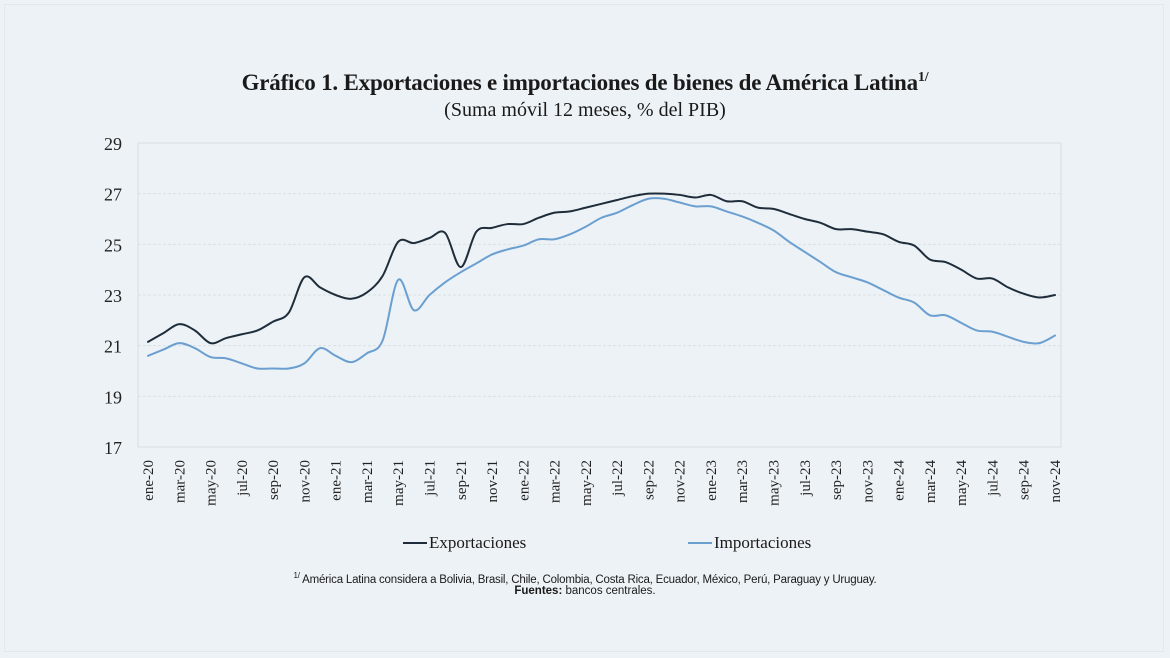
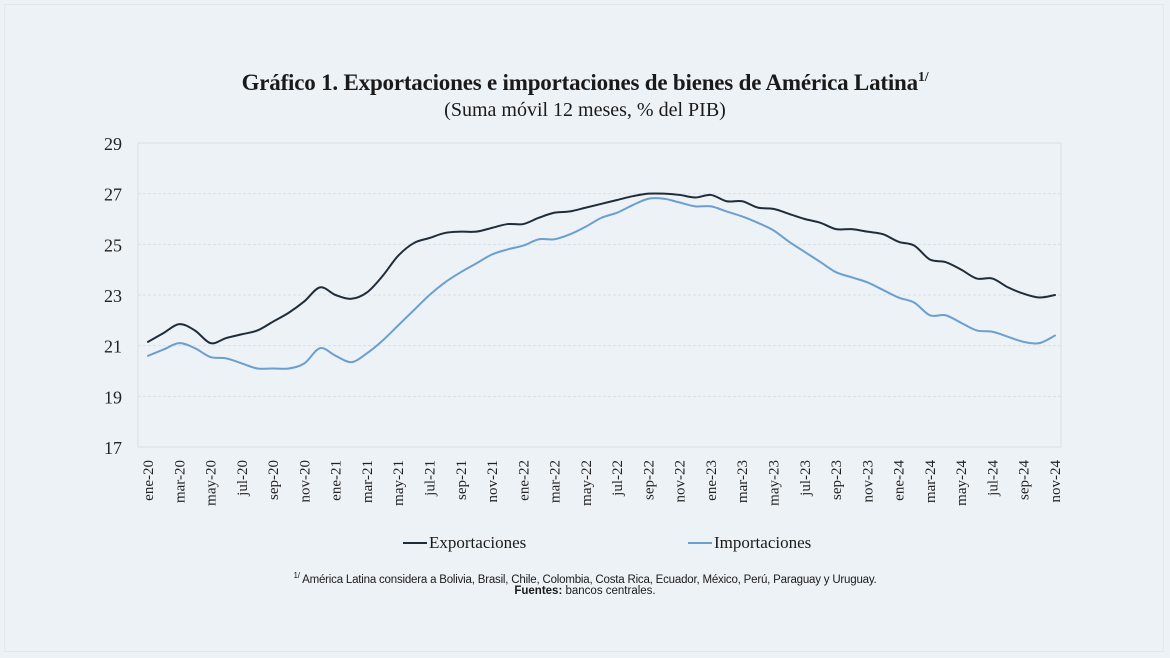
Exportaciones/nov-20: 23.7 -> 22.8
Exportaciones/may-21: 25.1 -> 24.6
Importaciones/may-21: 23.6 -> 21.8
Exportaciones/sep-21: 24.1 -> 25.5
